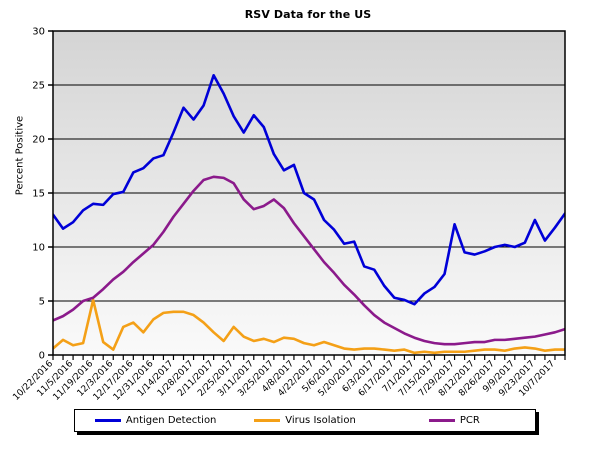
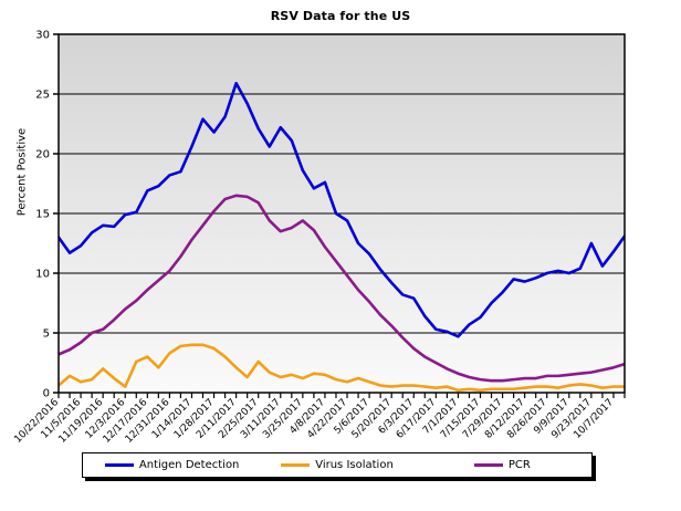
Virus Isolation/11/19/2016: 5.1 -> 2.0
Antigen Detection/5/20/2017: 10.5 -> 9.2
Antigen Detection/7/29/2017: 12.1 -> 8.4
